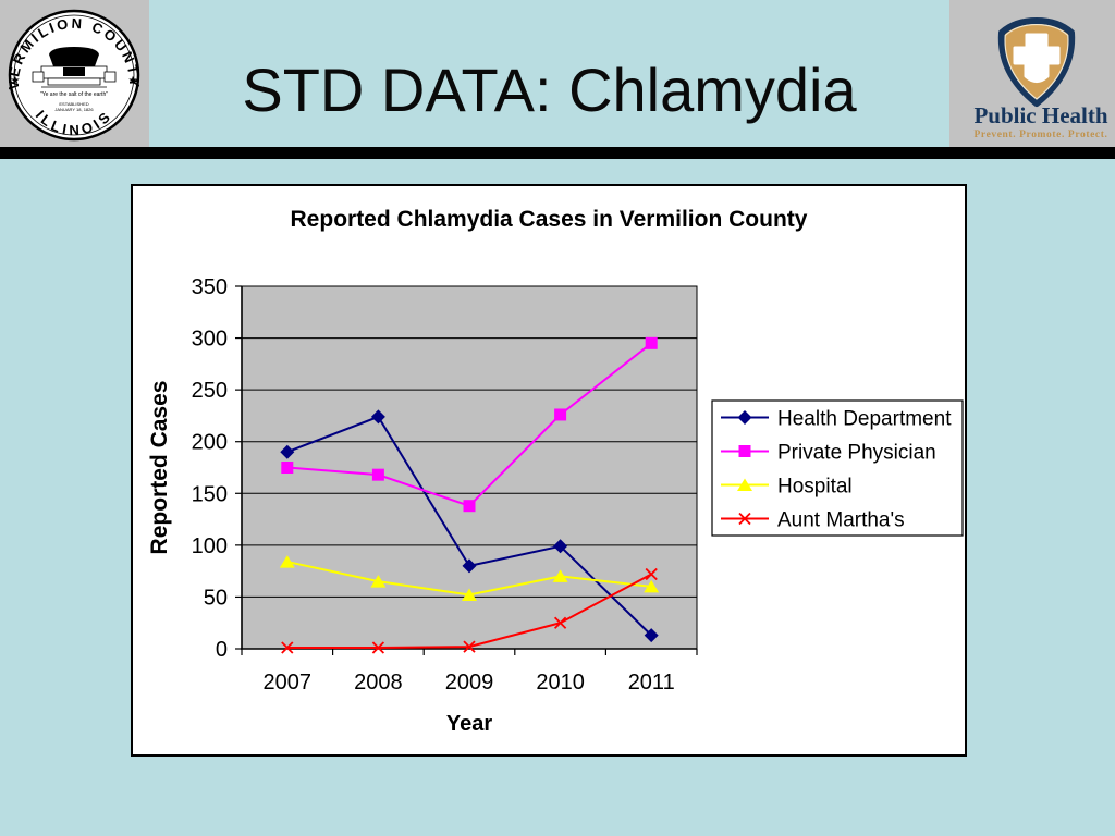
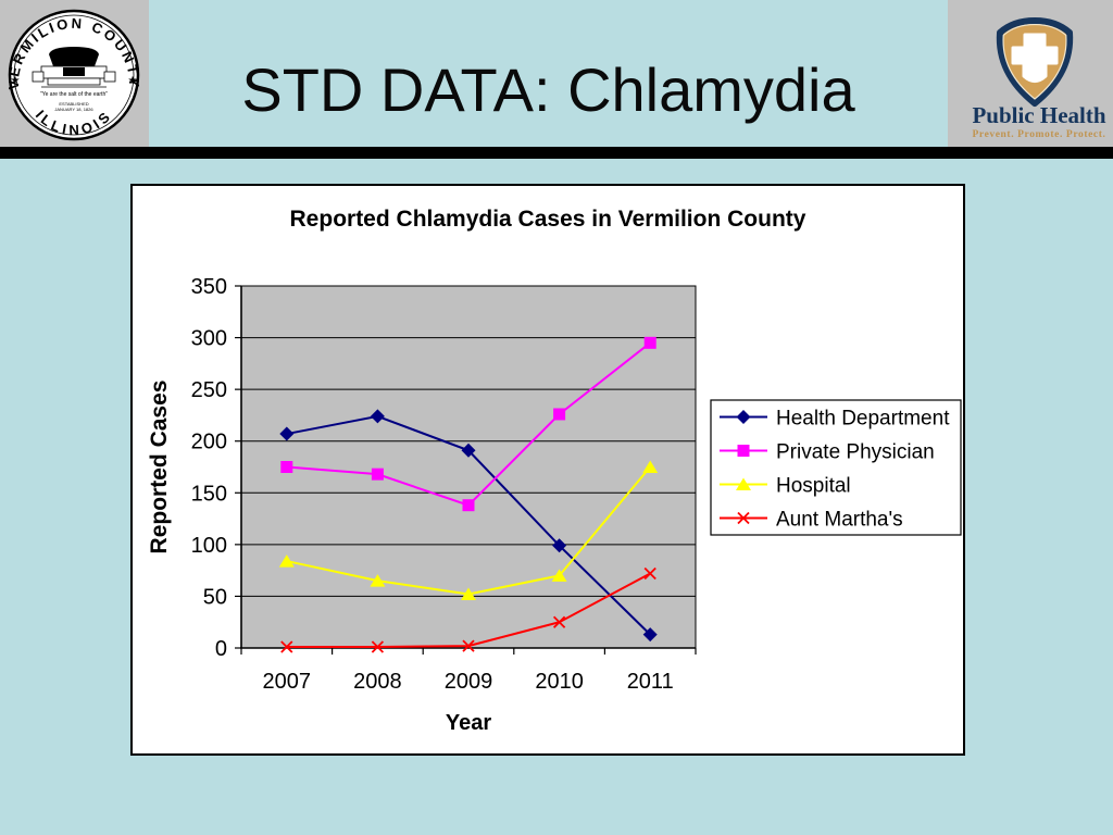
Health Department/2007: 190 -> 210
Health Department/2009: 80 -> 190
Hospital/2011: 60 -> 180
